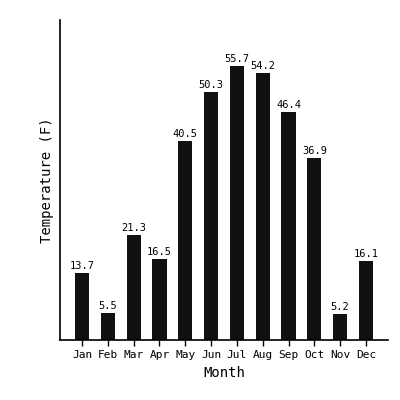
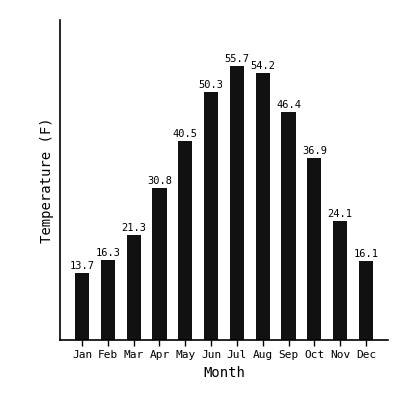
Feb: 5.5 -> 16.3
Apr: 16.5 -> 30.8
Nov: 5.2 -> 24.1
